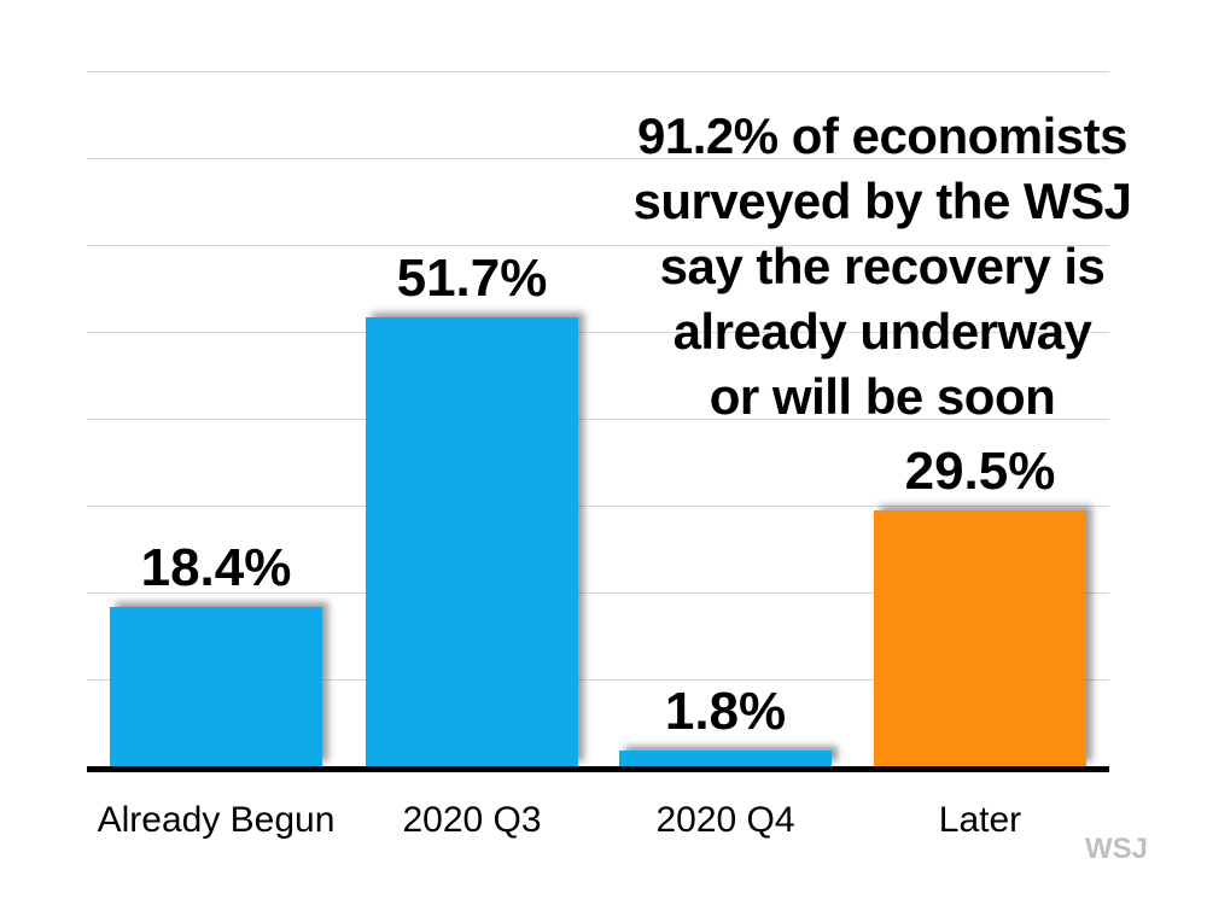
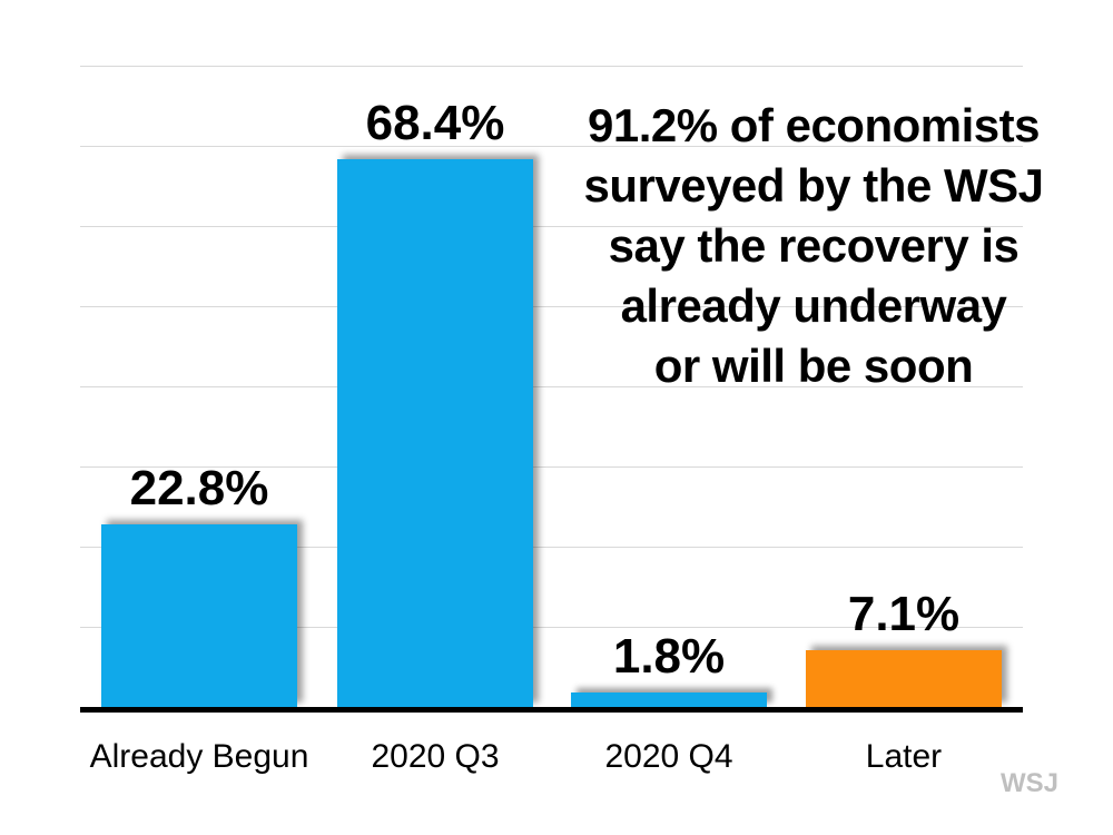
Already Begun: 18.4% -> 22.8%
2020 Q3: 51.7% -> 68.4%
Later: 29.5% -> 7.1%
